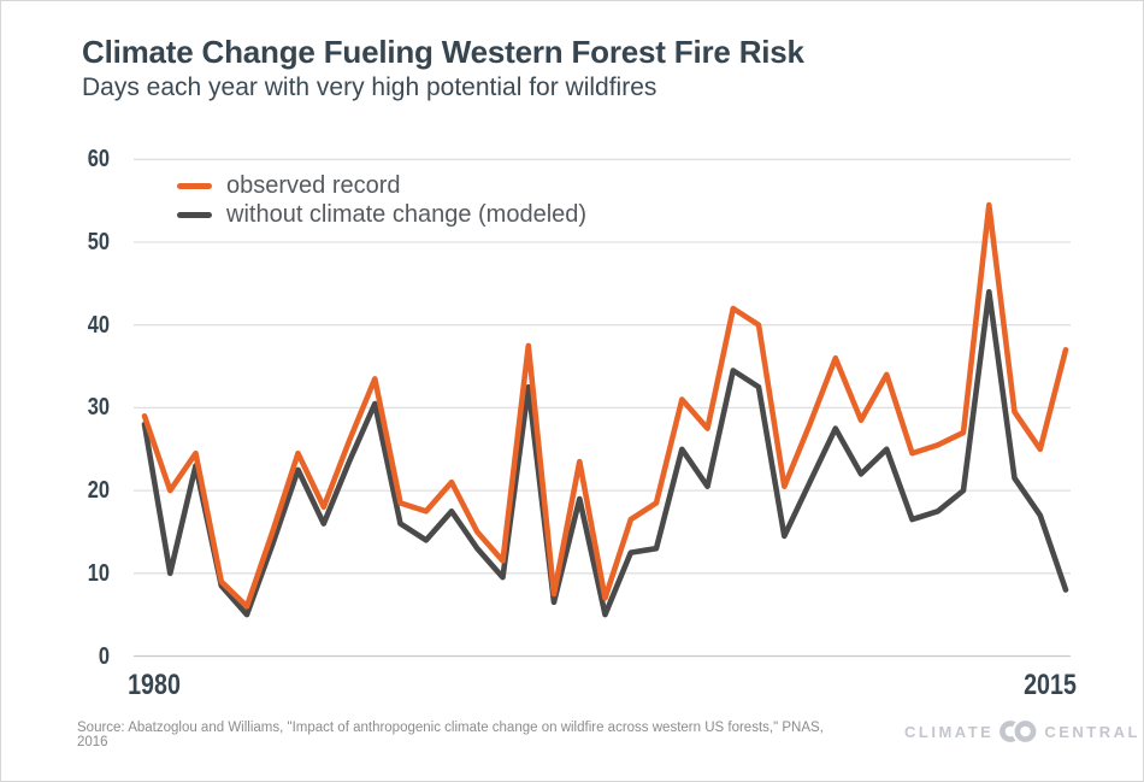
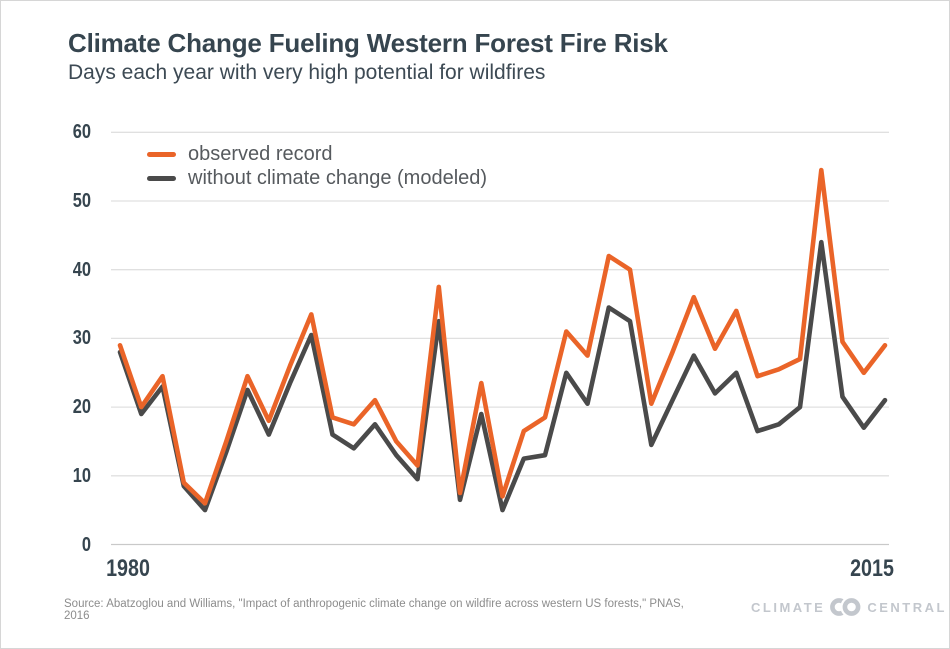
without climate change (modeled)/1980: 10 -> 19
observed record/2015: 37 -> 29
without climate change (modeled)/2015: 8 -> 21
